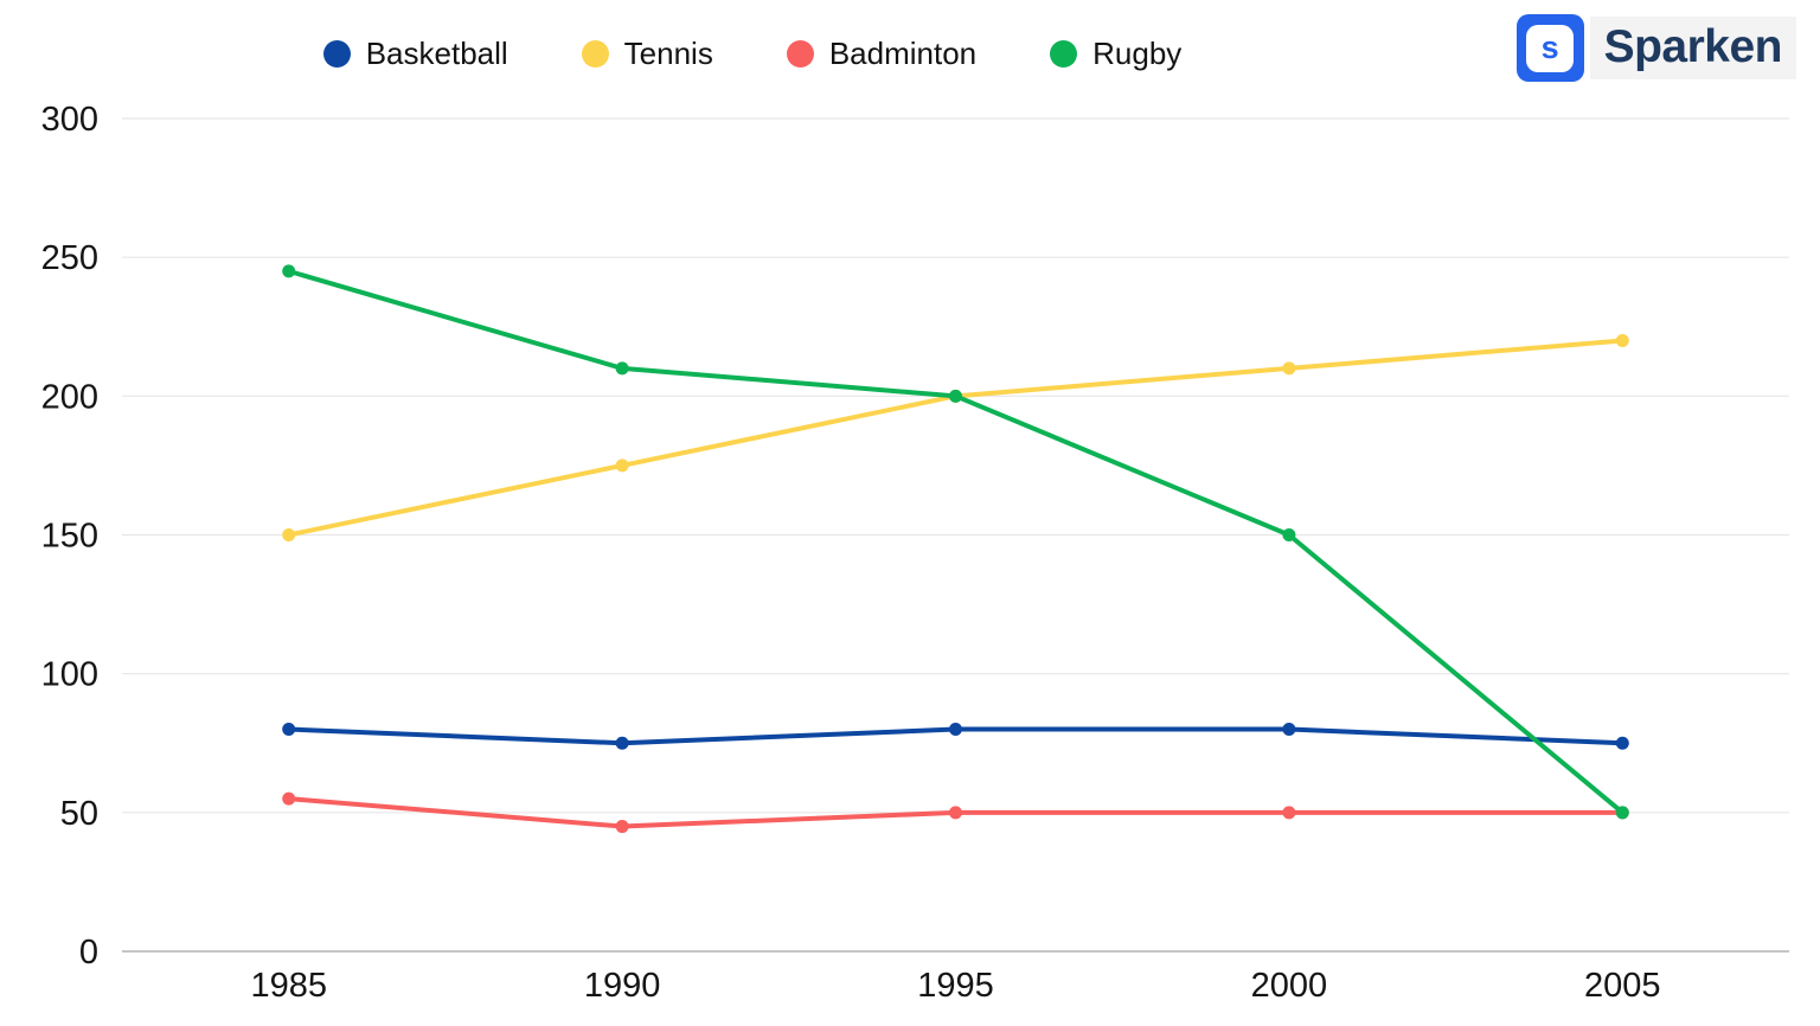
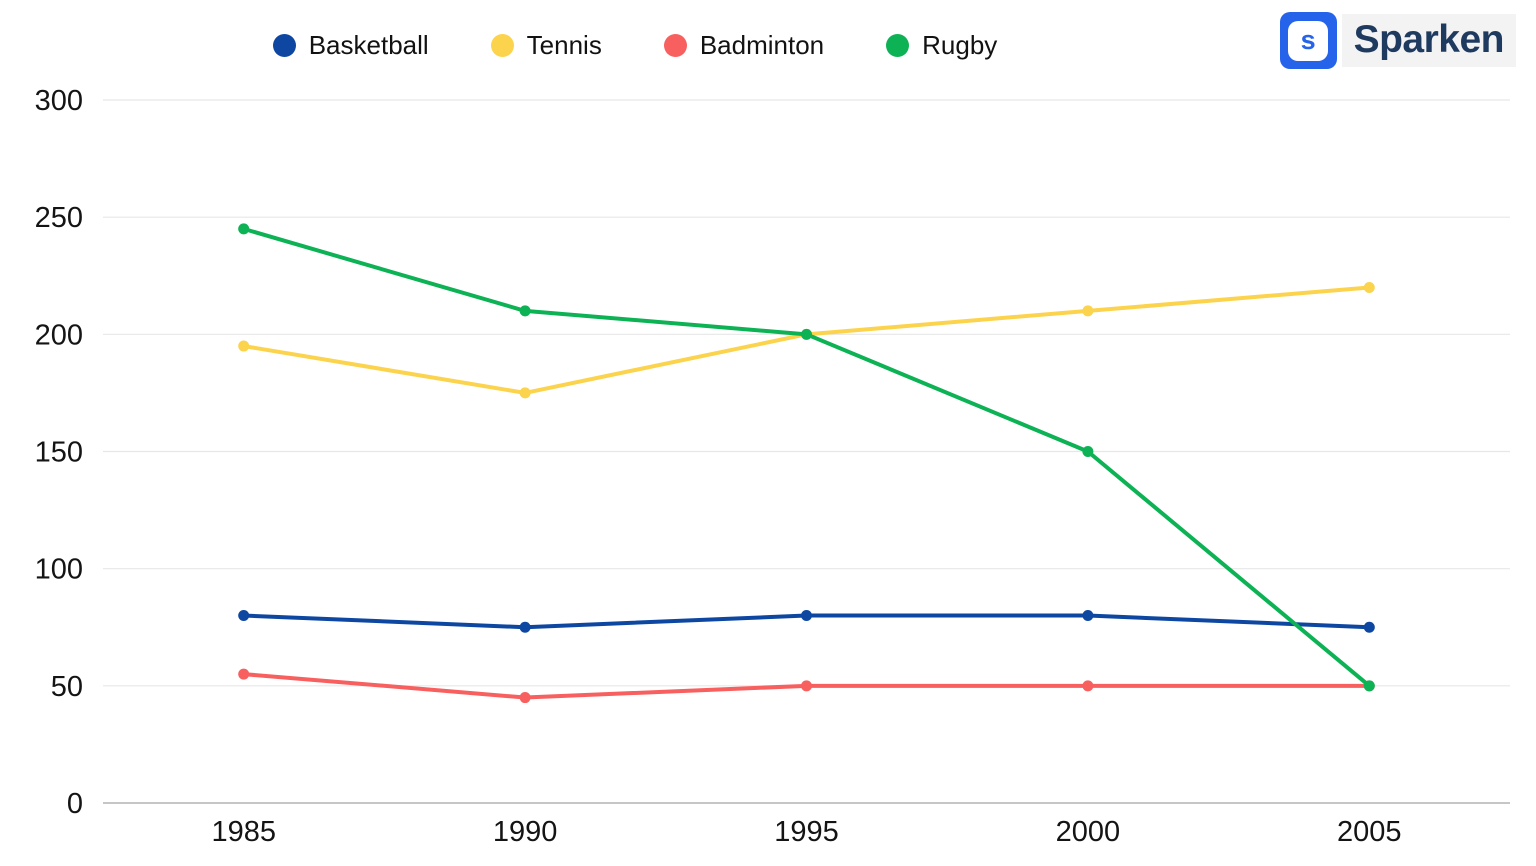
Tennis/1985: 150 -> 195
